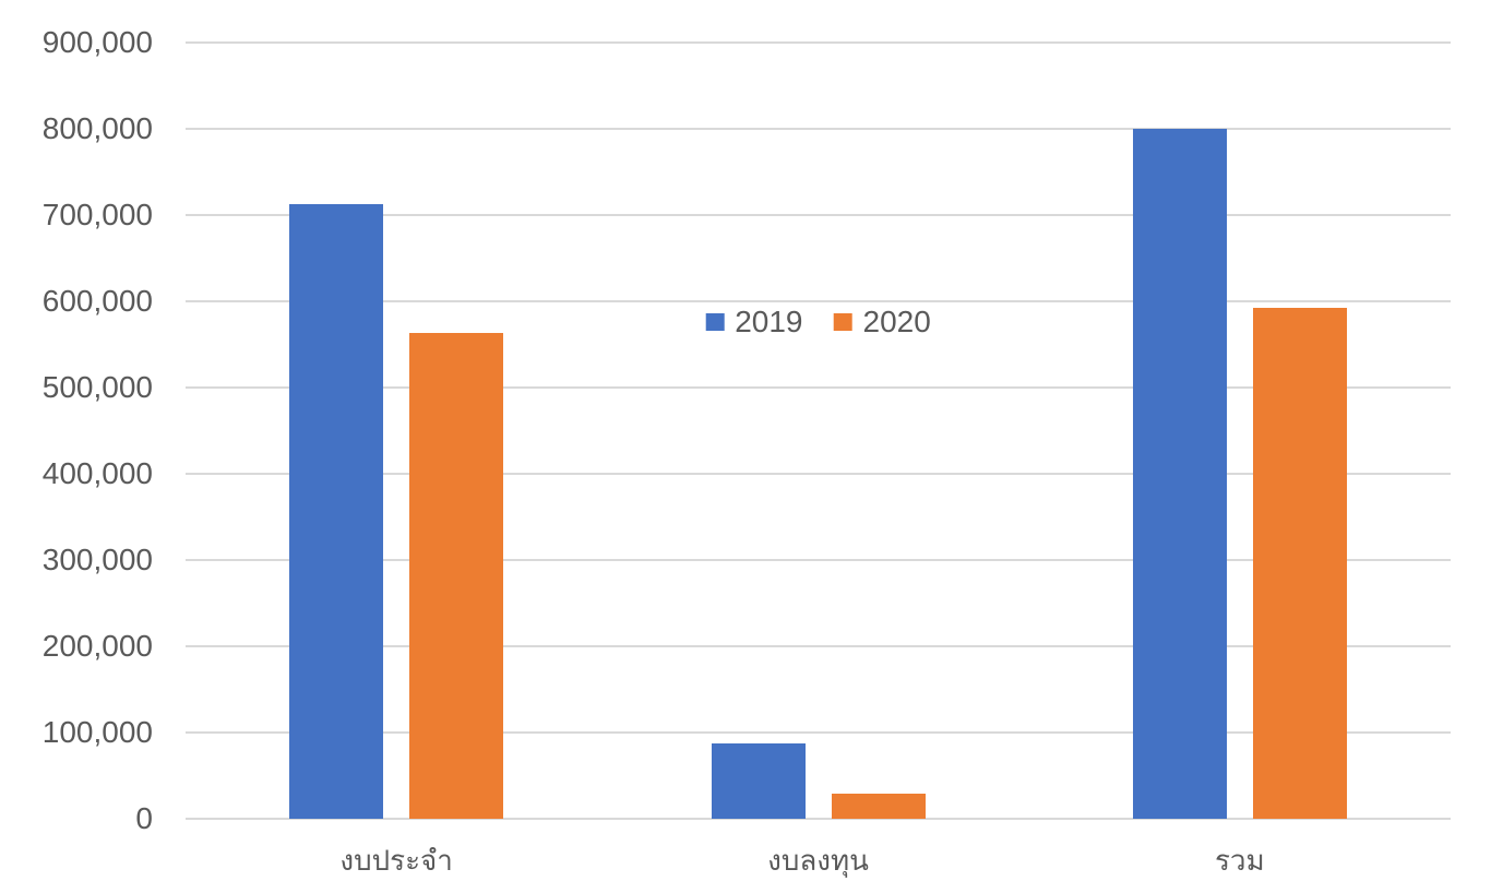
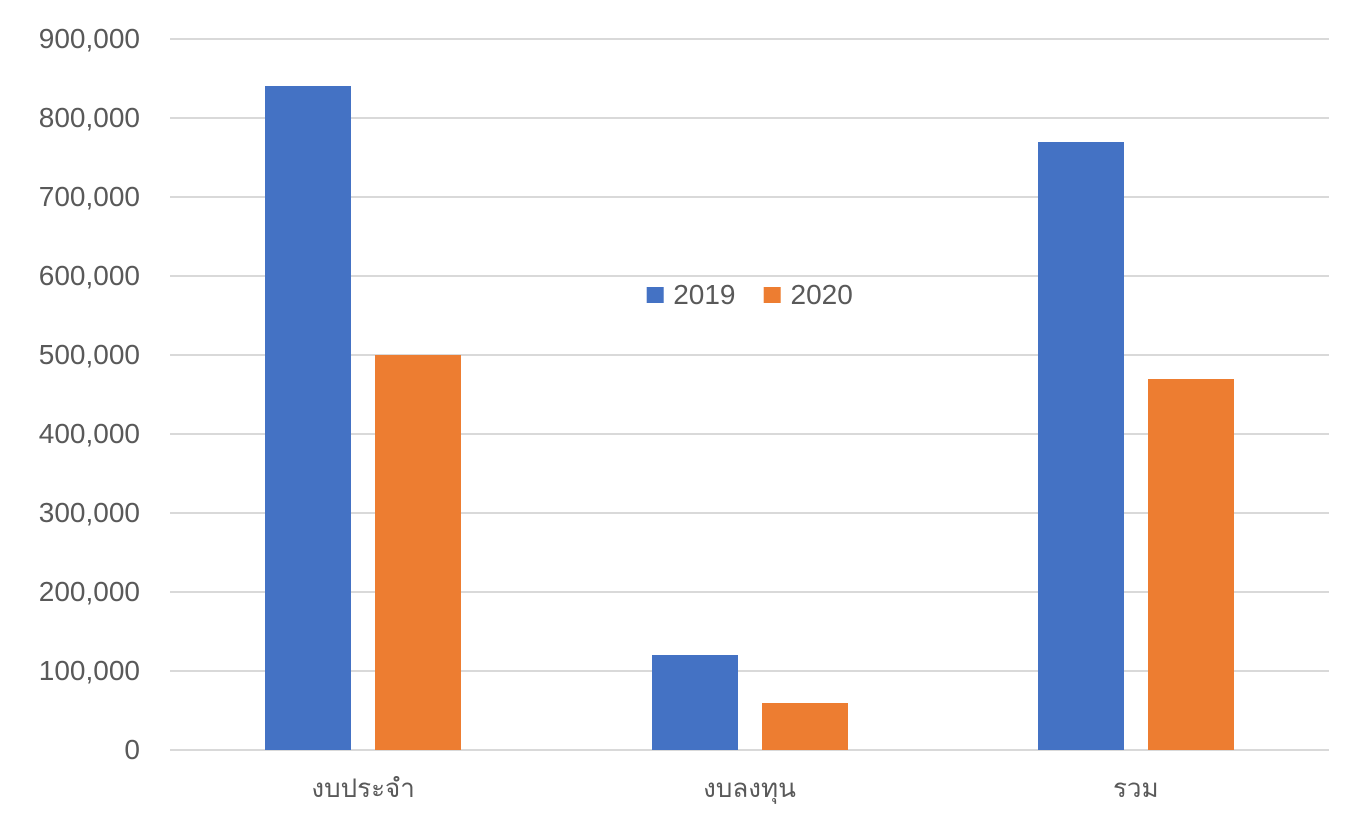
2019/งบประจำ: 710000 -> 840000
2020/งบประจำ: 560000 -> 500000
2019/งบลงทุน: 90000 -> 120000
2020/งบลงทุน: 30000 -> 60000
2019/รวม: 800000 -> 770000
2020/รวม: 590000 -> 470000
